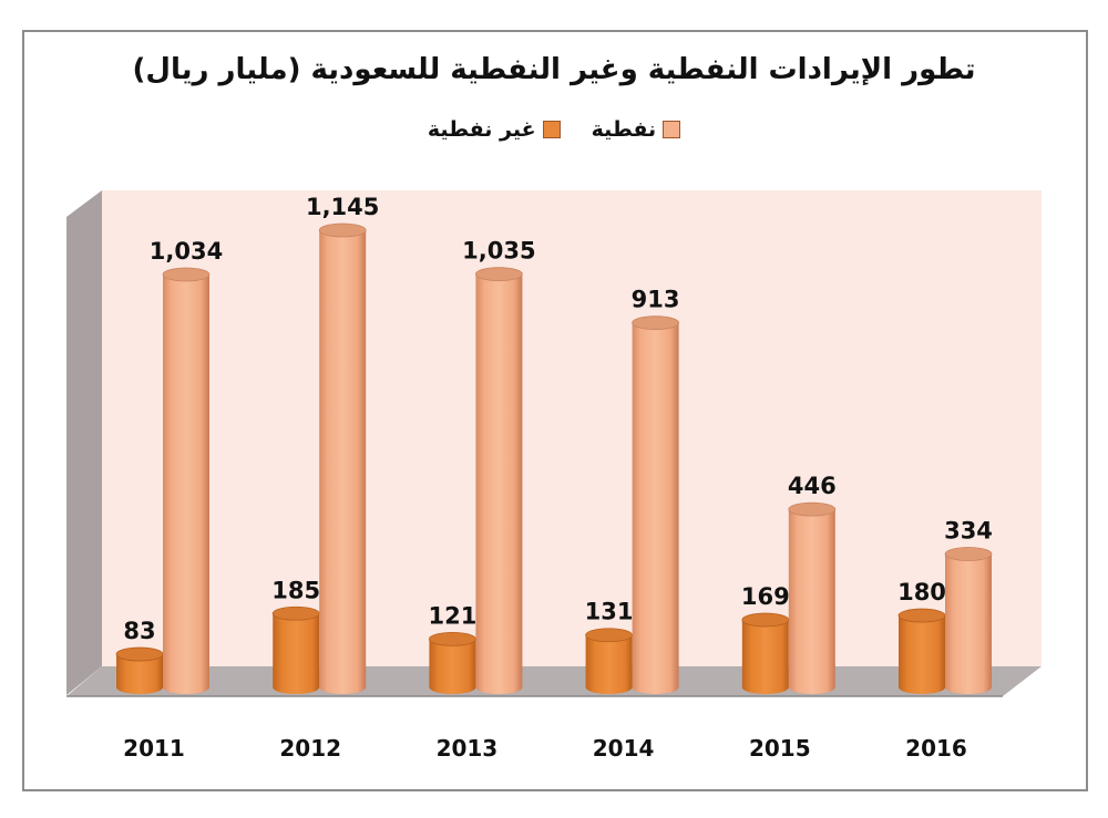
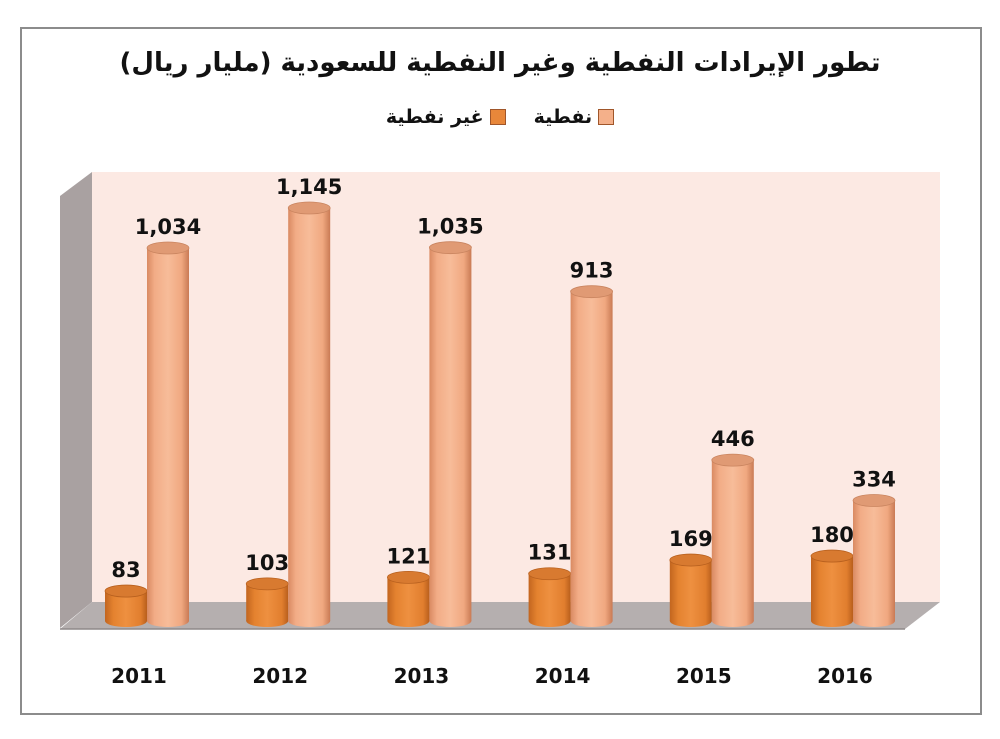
غير نفطية/2012: 185 -> 103
